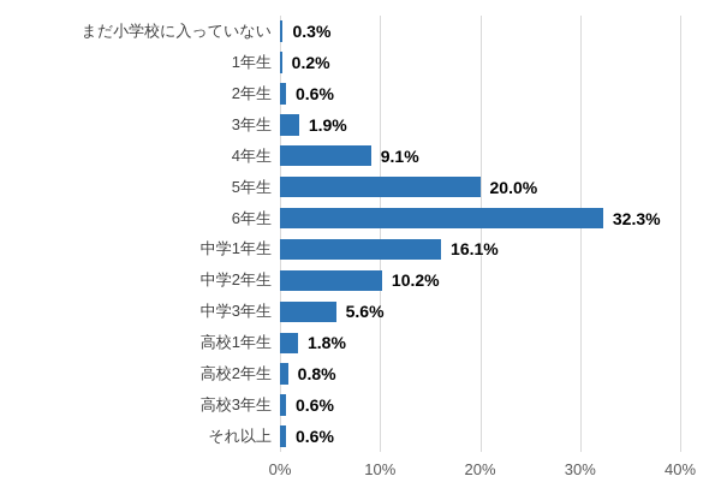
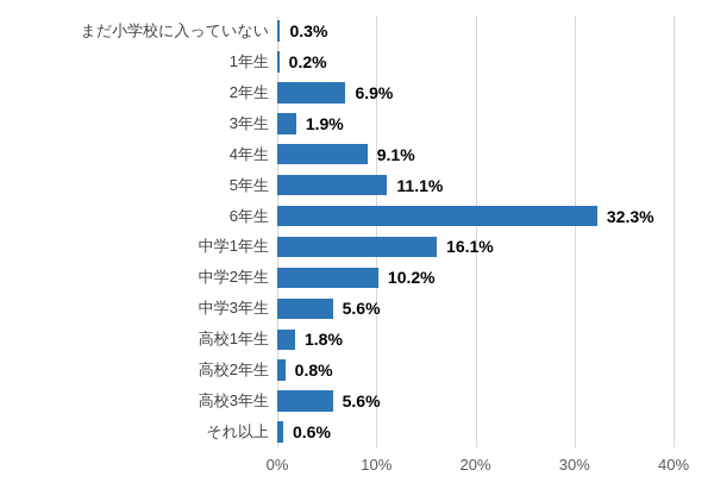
2年生: 0.6% -> 6.9%
5年生: 20.0% -> 11.1%
高校3年生: 0.6% -> 5.6%
